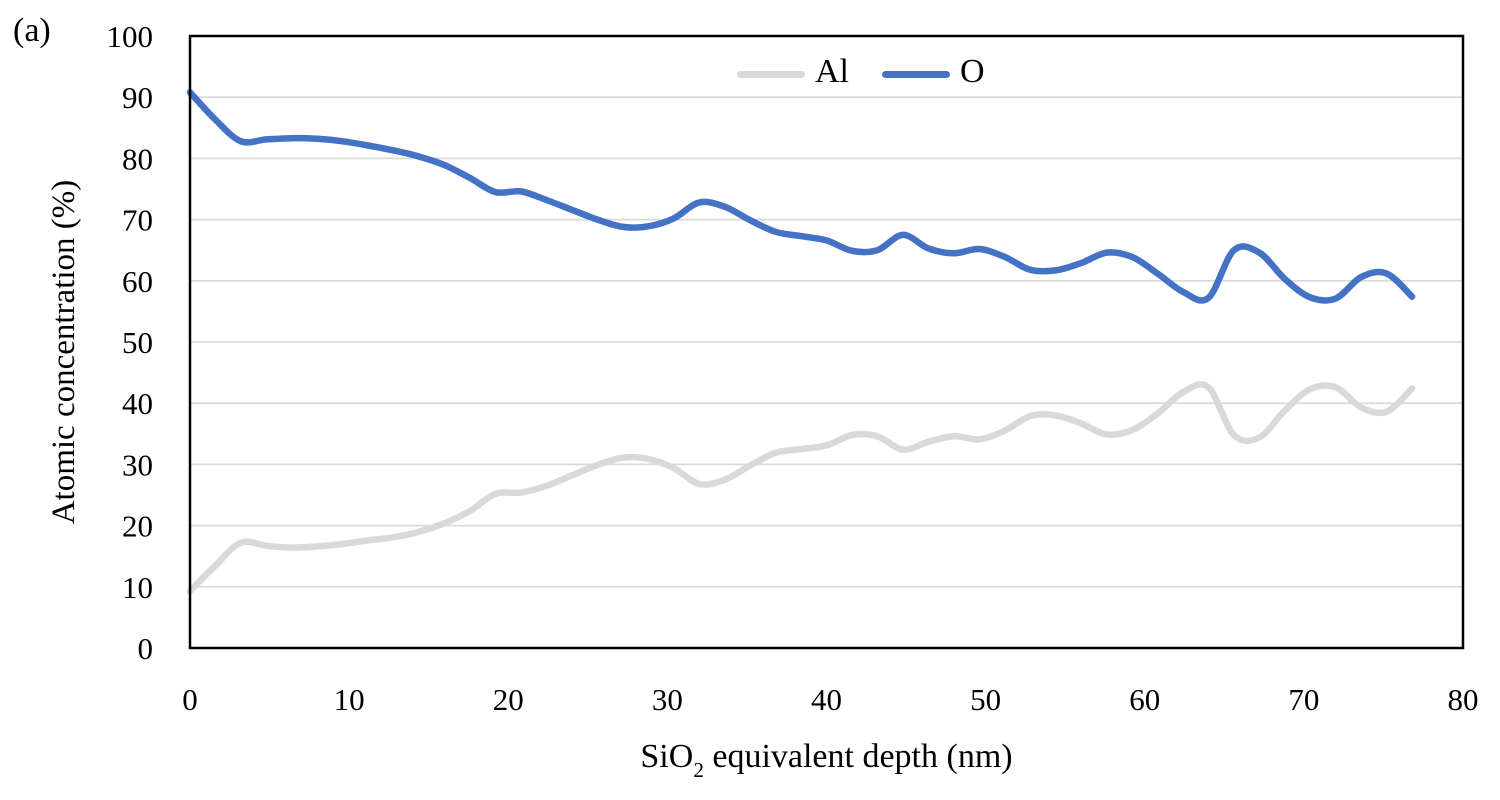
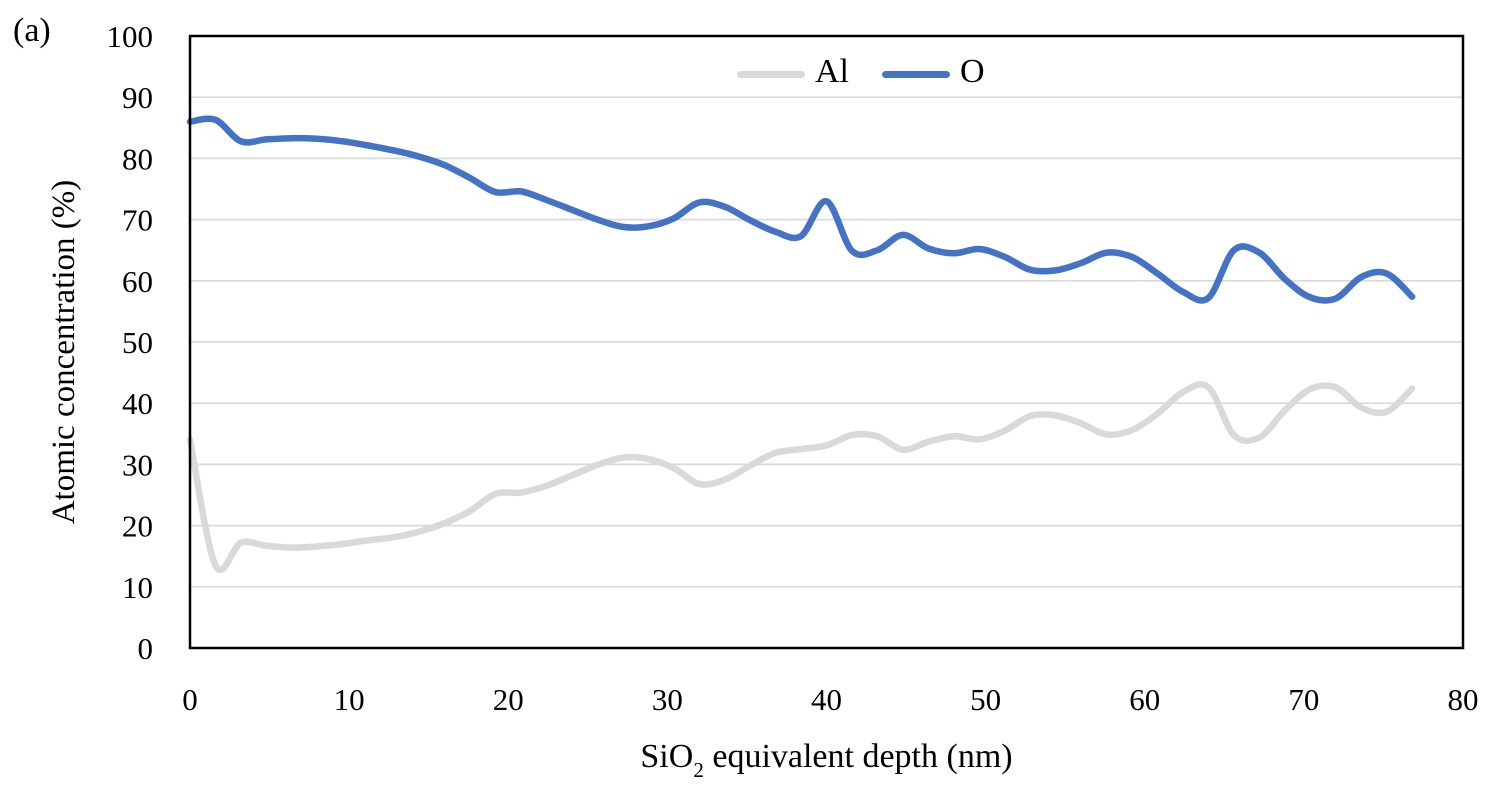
Al/0: 9 -> 34
O/0: 91 -> 86
O/40: 67 -> 73
